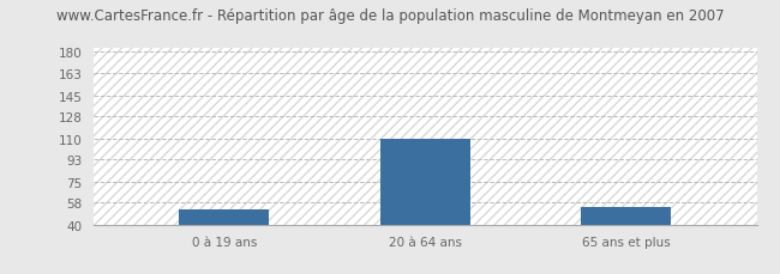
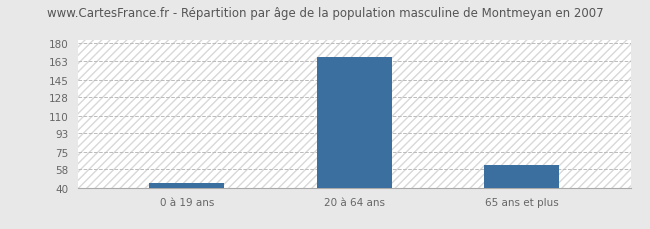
0 à 19 ans: 52 -> 44
20 à 64 ans: 110 -> 167
65 ans et plus: 54 -> 62
